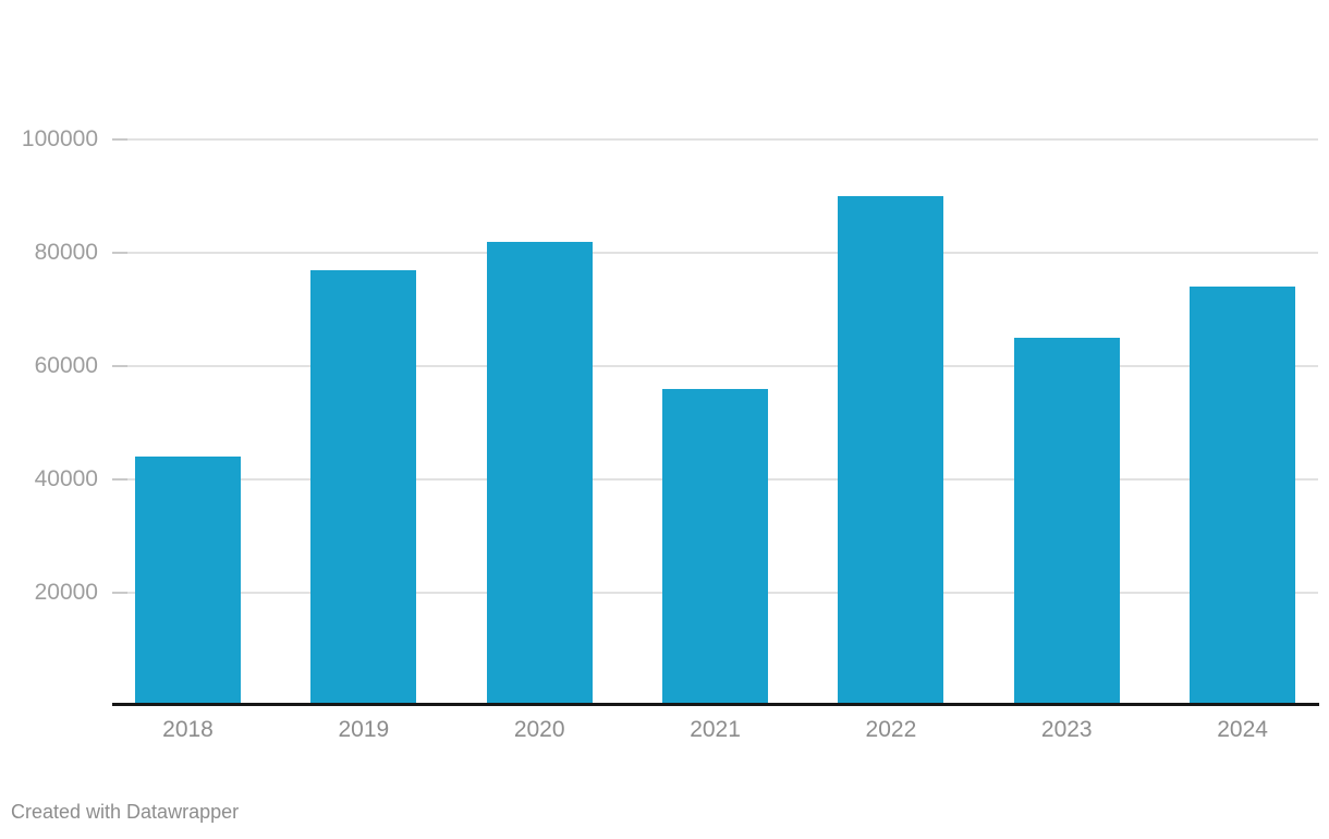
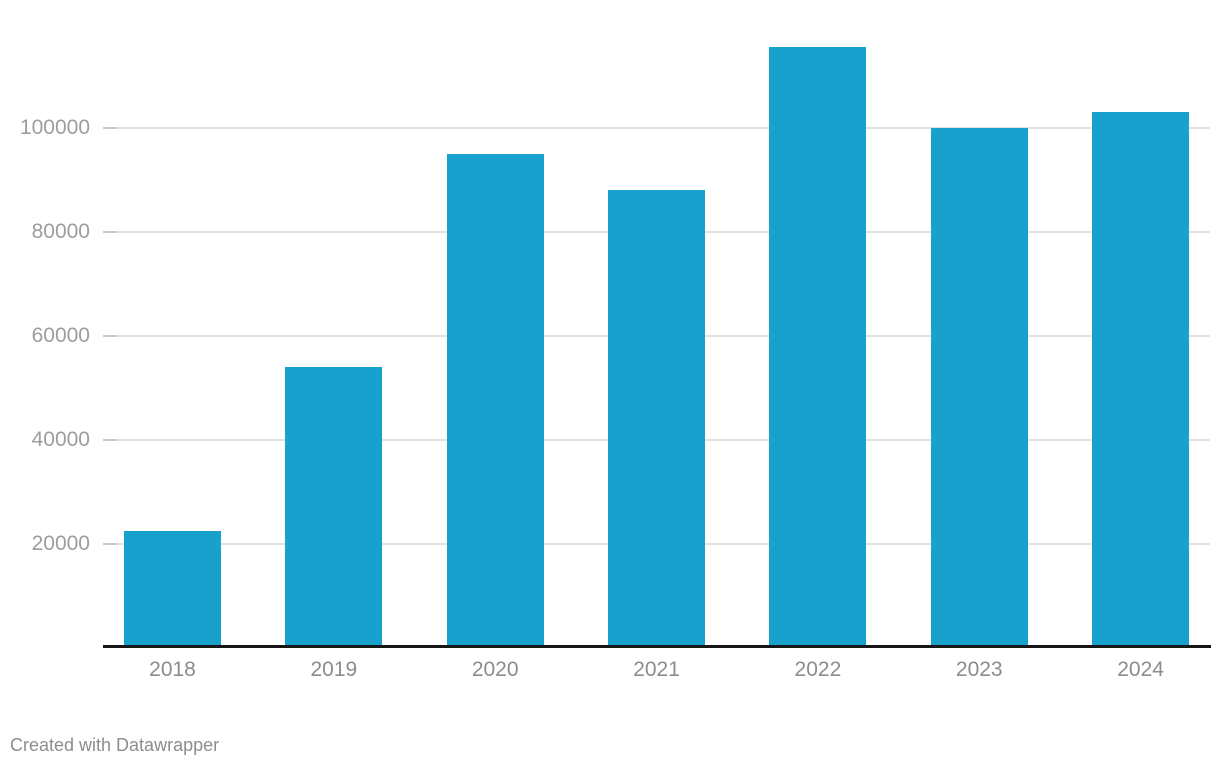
2018: 44000 -> 22000
2019: 77000 -> 54000
2020: 82000 -> 95000
2021: 56000 -> 88000
2022: 90000 -> 116000
2023: 65000 -> 100000
2024: 74000 -> 103000
